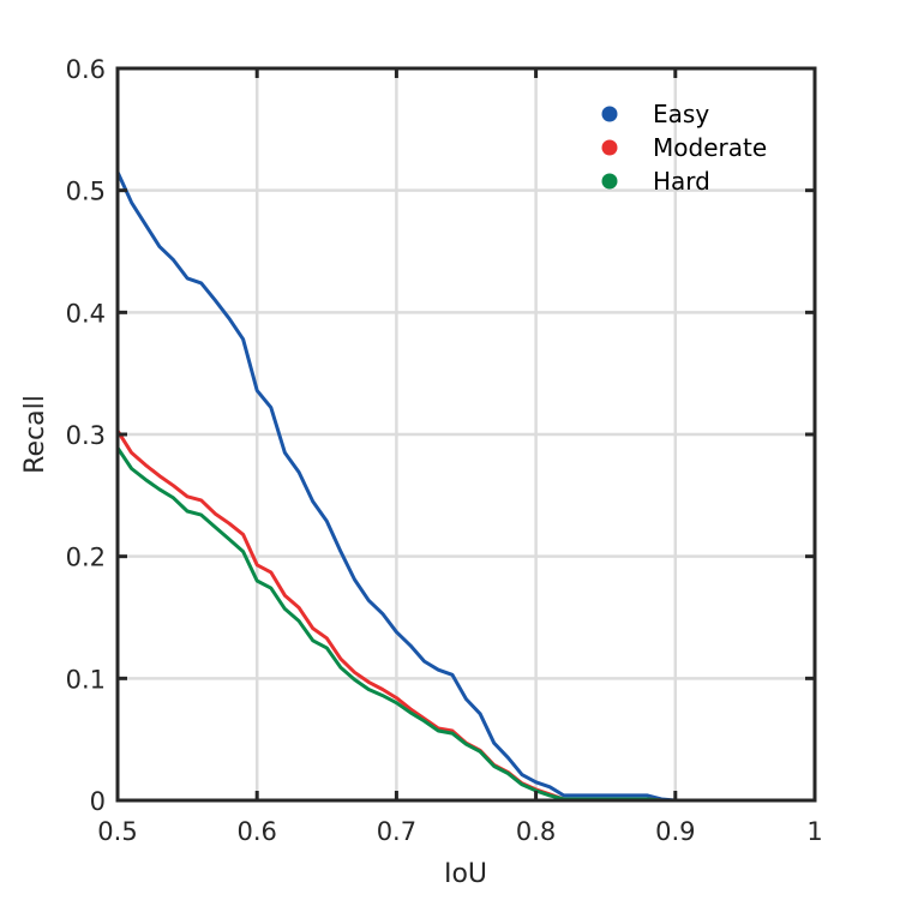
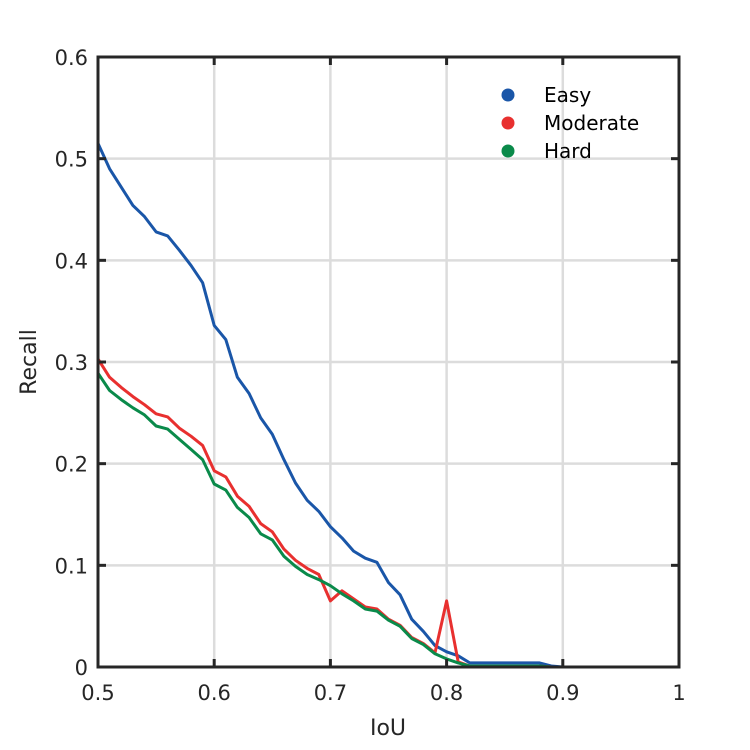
Moderate/0.7: 0.084 -> 0.065
Moderate/0.8: 0.009 -> 0.065
